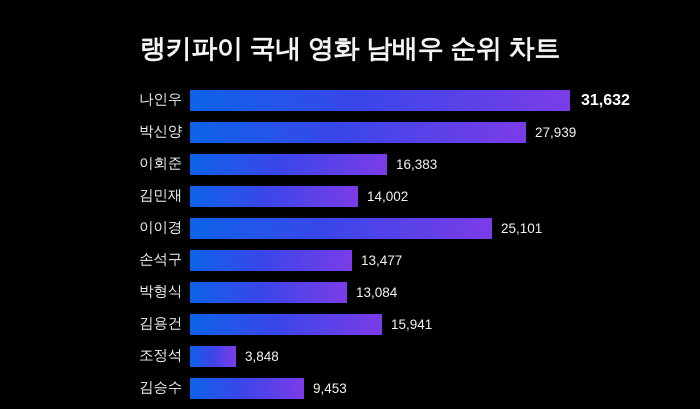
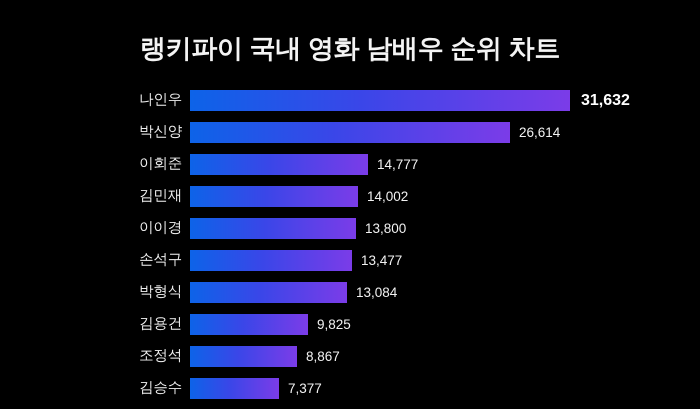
박신양: 27,939 -> 26,614
이회준: 16,383 -> 14,777
이이경: 25,101 -> 13,800
김용건: 15,941 -> 9,825
조정석: 3,848 -> 8,867
김승수: 9,453 -> 7,377
